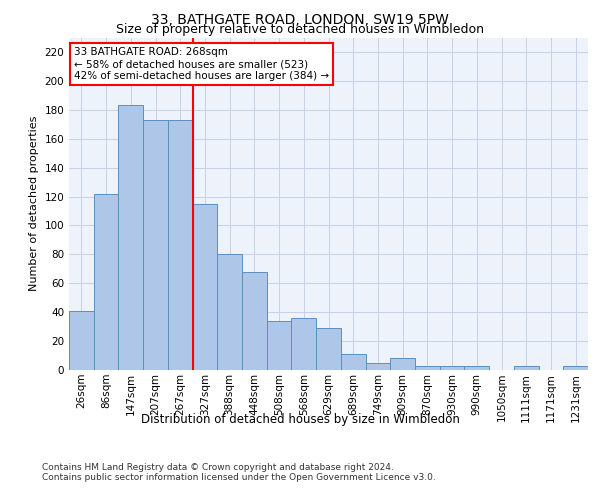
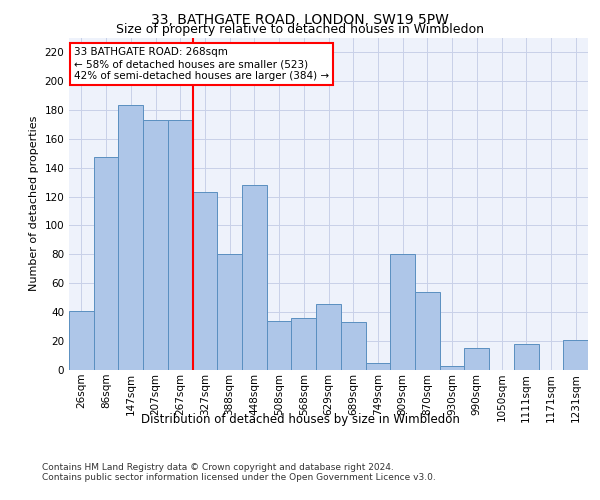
86sqm: 122 -> 147
327sqm: 115 -> 123
448sqm: 68 -> 128
629sqm: 29 -> 46
689sqm: 11 -> 33
809sqm: 8 -> 80
870sqm: 3 -> 54
990sqm: 3 -> 15
1111sqm: 3 -> 18
1231sqm: 3 -> 21
